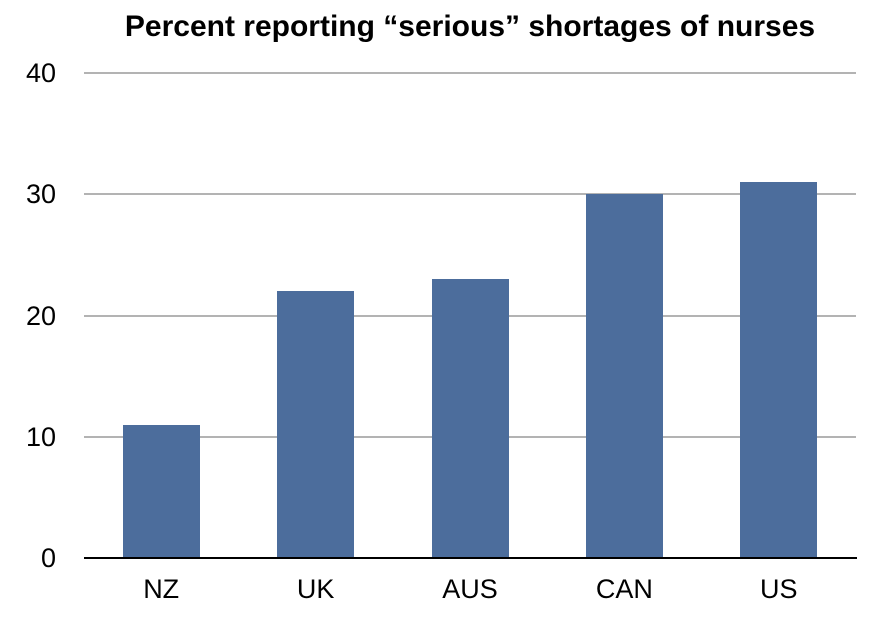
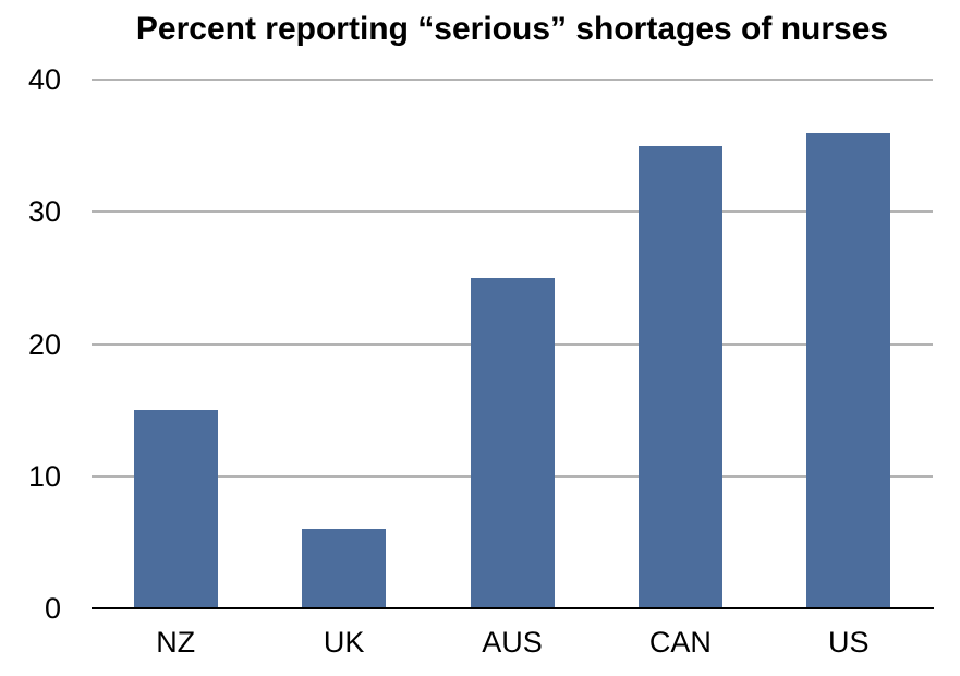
NZ: 11 -> 15
UK: 22 -> 6
AUS: 23 -> 25
CAN: 30 -> 35
US: 31 -> 36
